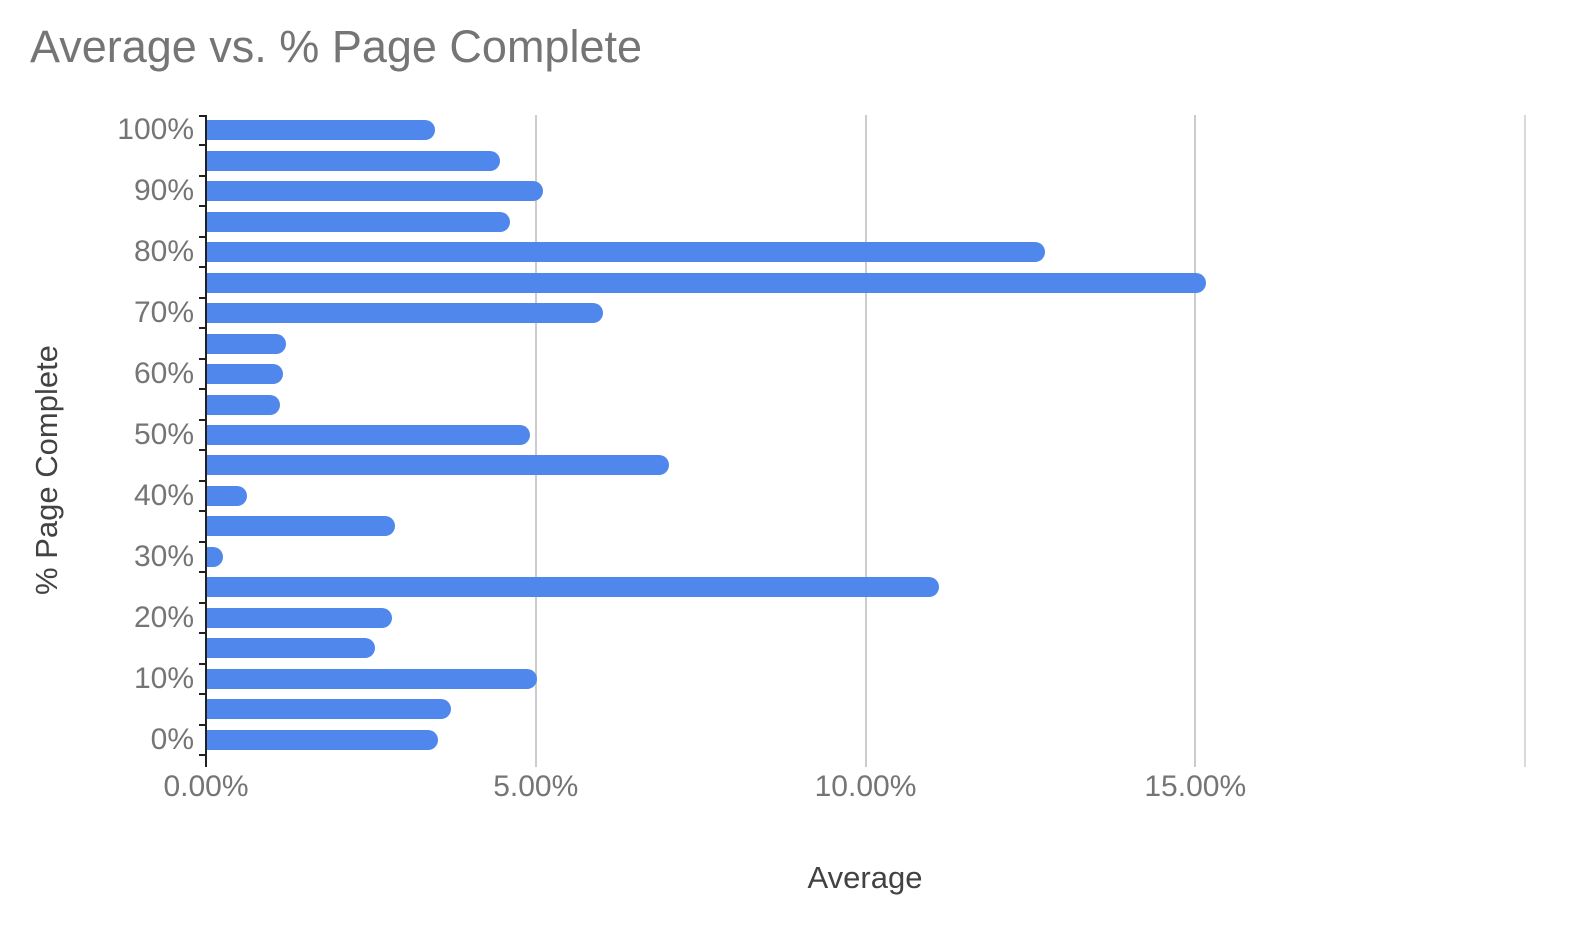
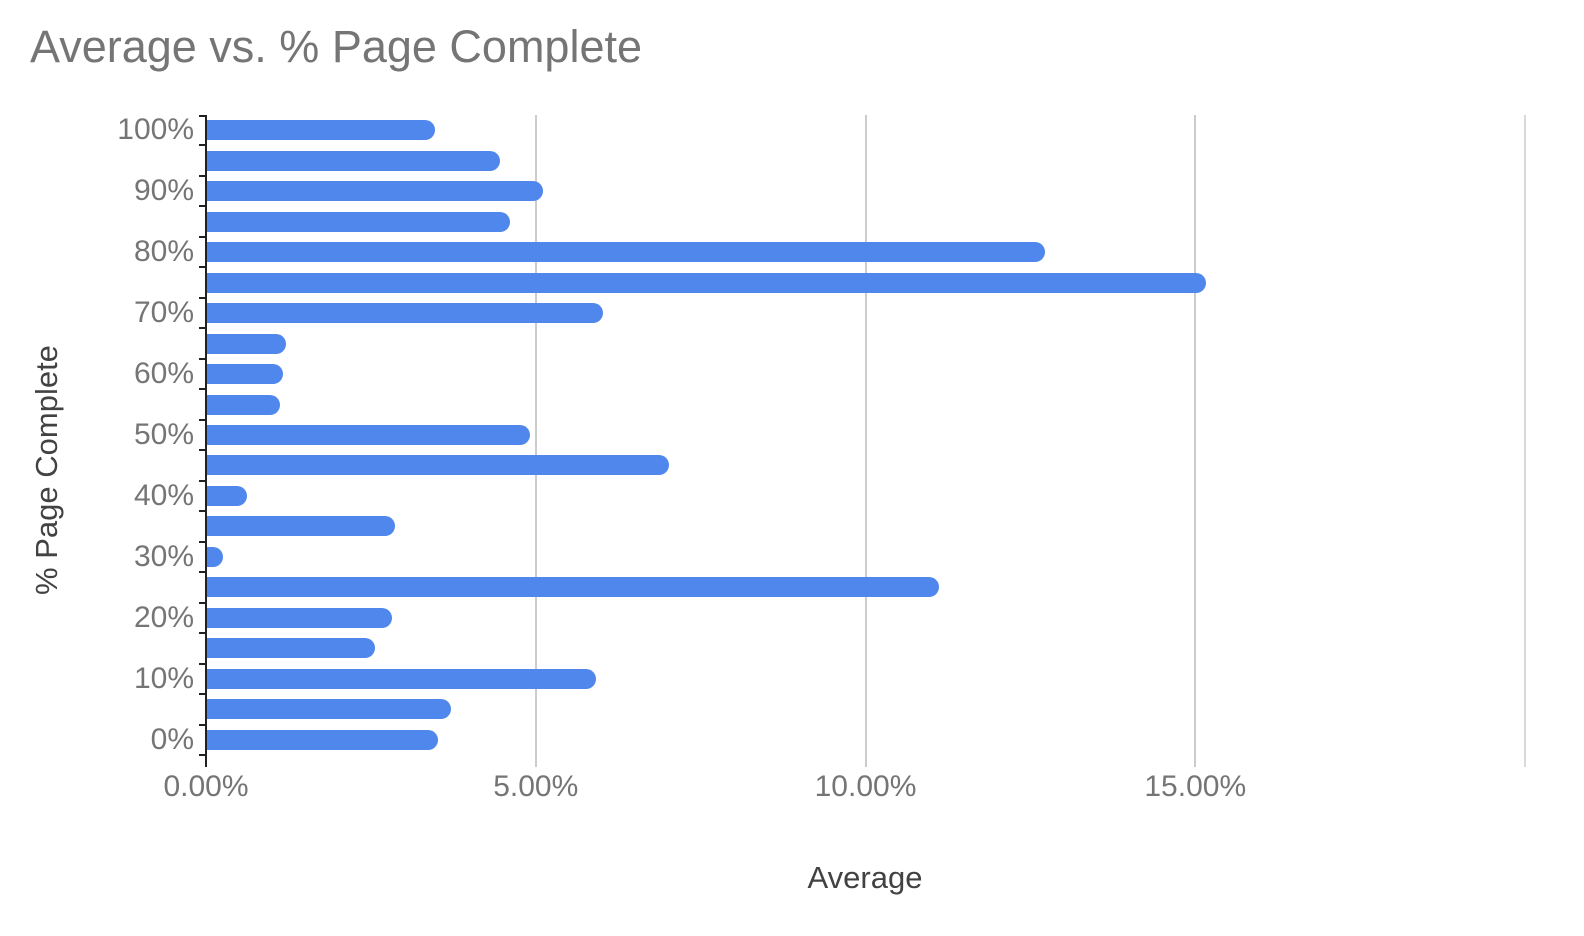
10%: 5.0% -> 5.9%
